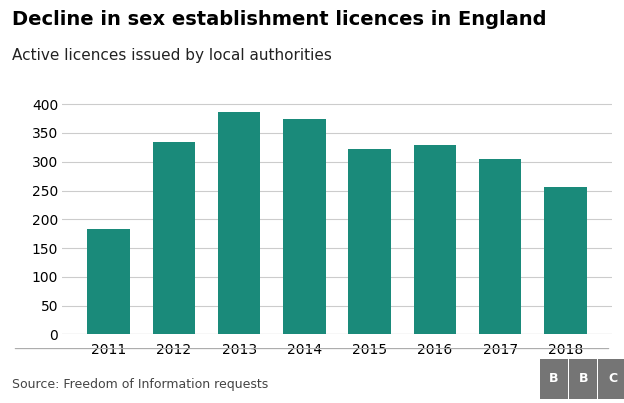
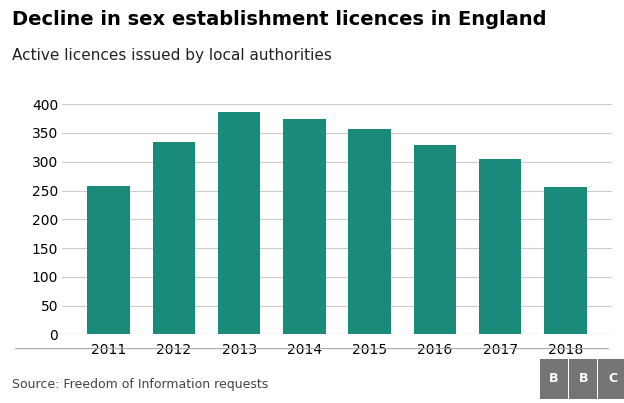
2011: 184 -> 258
2015: 322 -> 357
